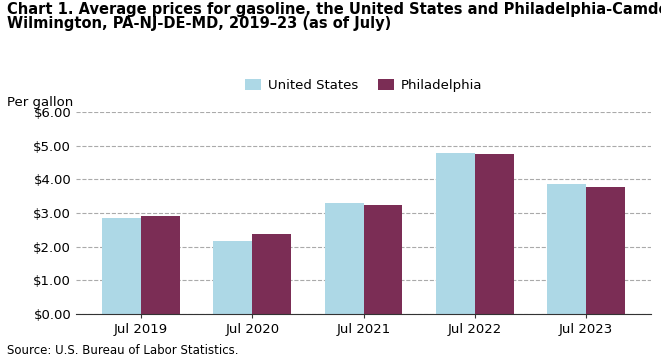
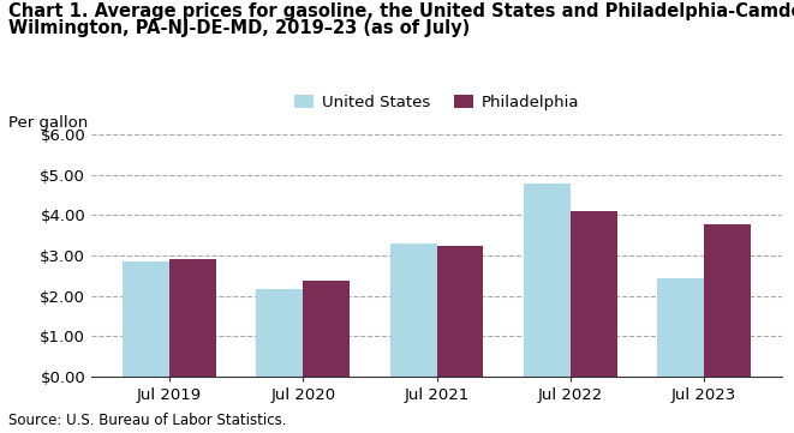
Philadelphia/Jul 2022: $4.75 -> $4.10
United States/Jul 2023: $3.85 -> $2.45
